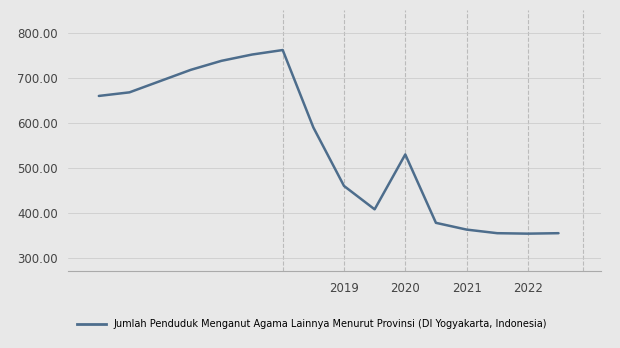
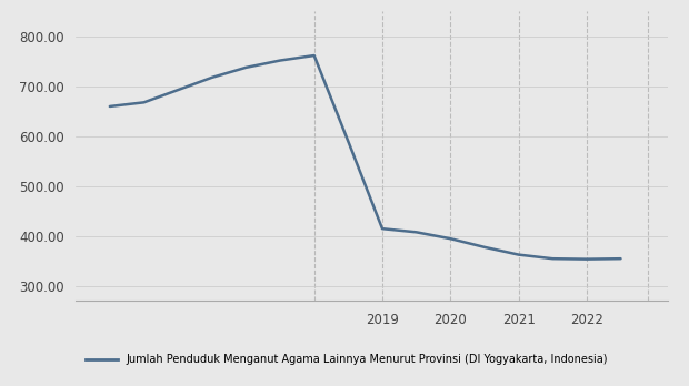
2019: 460 -> 415
2020: 530 -> 395
